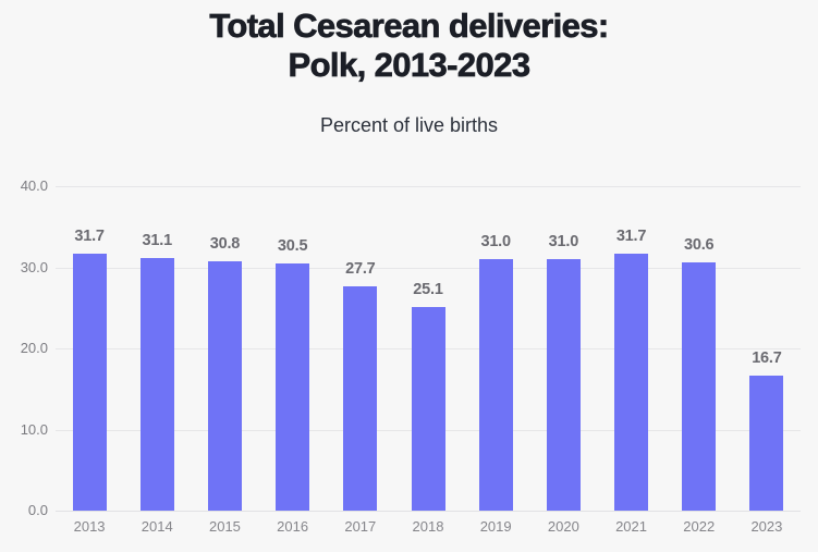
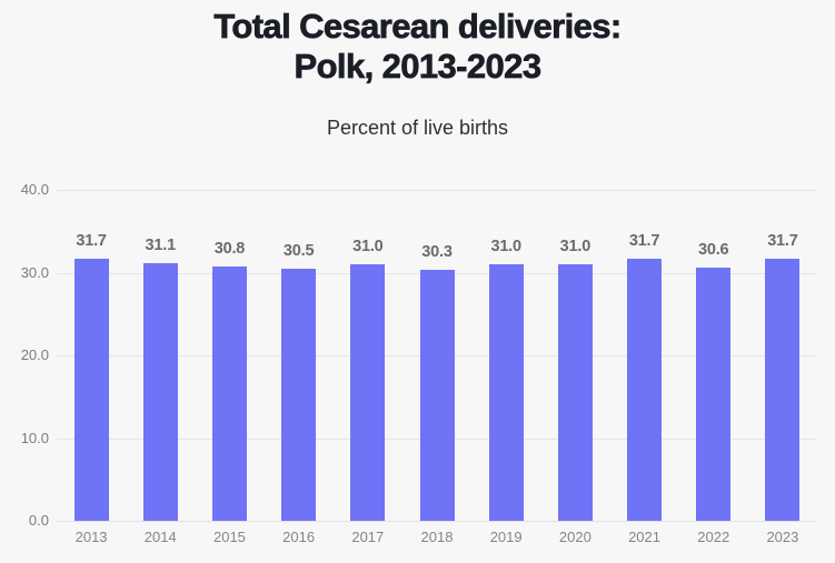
2017: 27.7 -> 31.0
2018: 25.1 -> 30.3
2023: 16.7 -> 31.7
